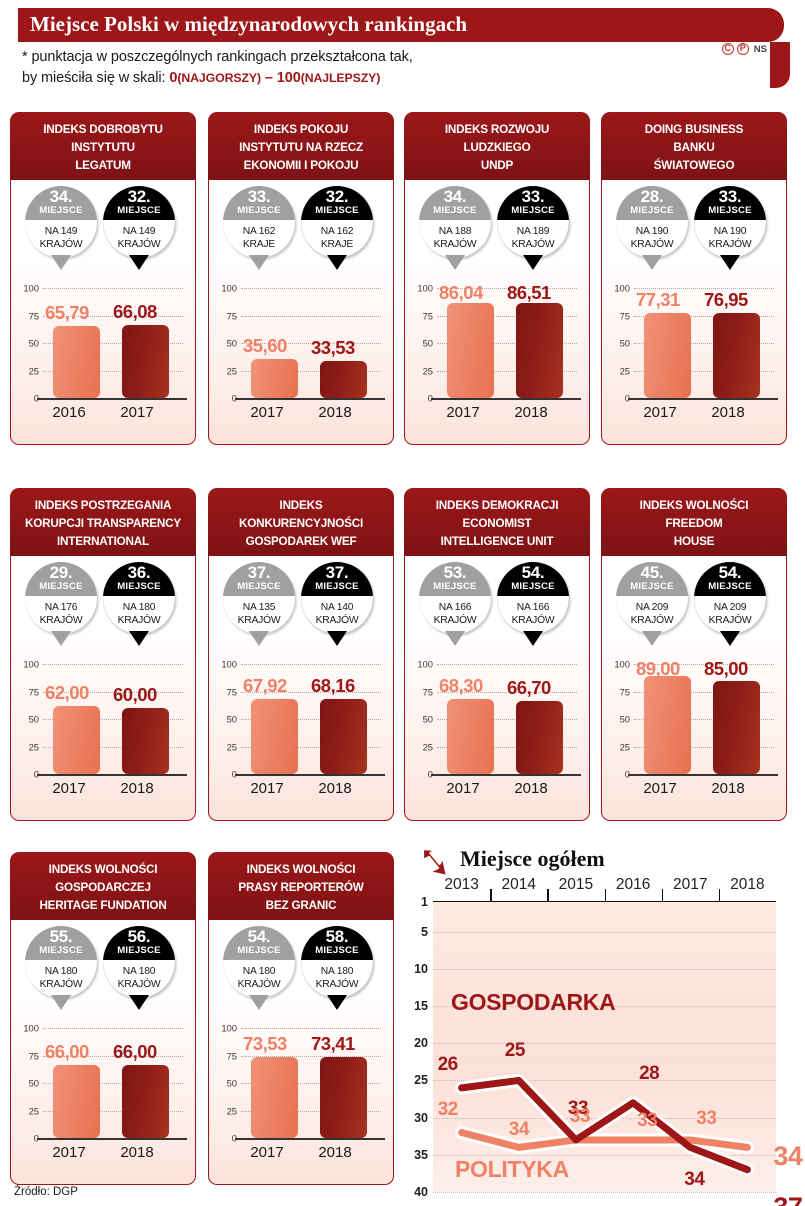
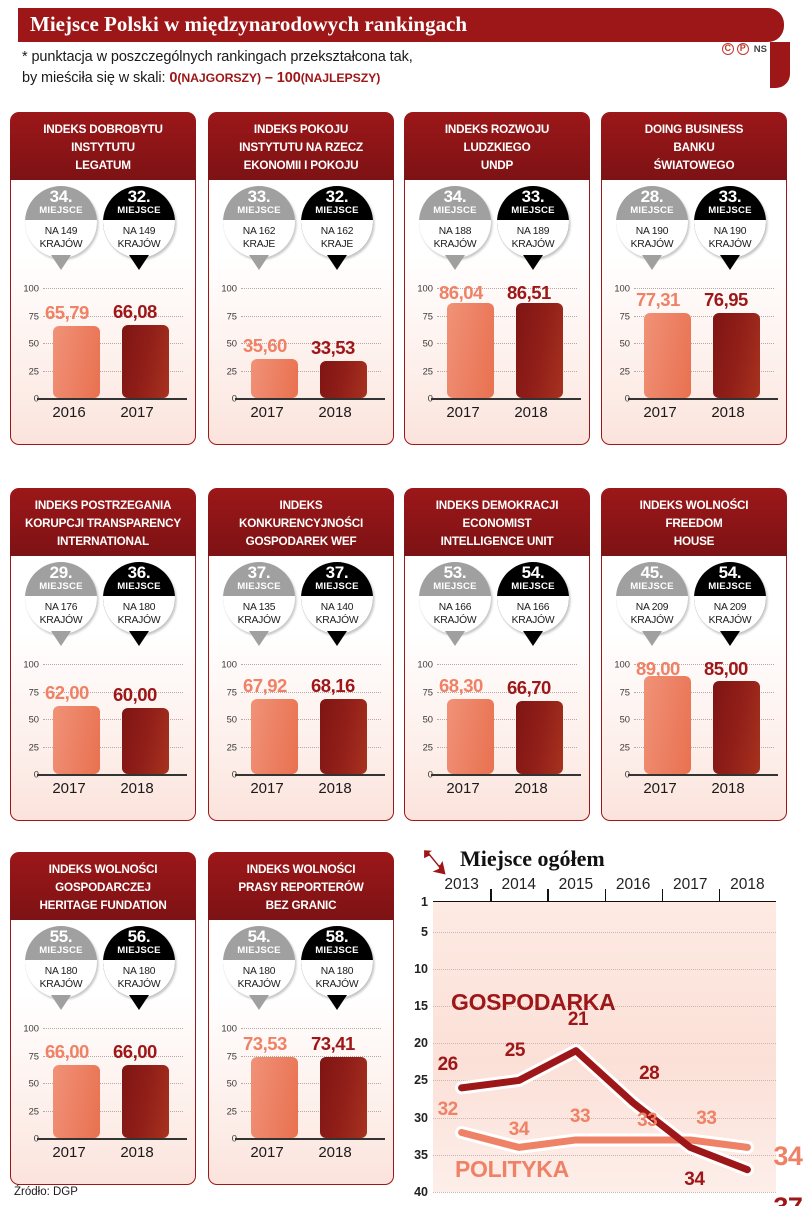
GOSPODARKA/2015: 33 -> 21
